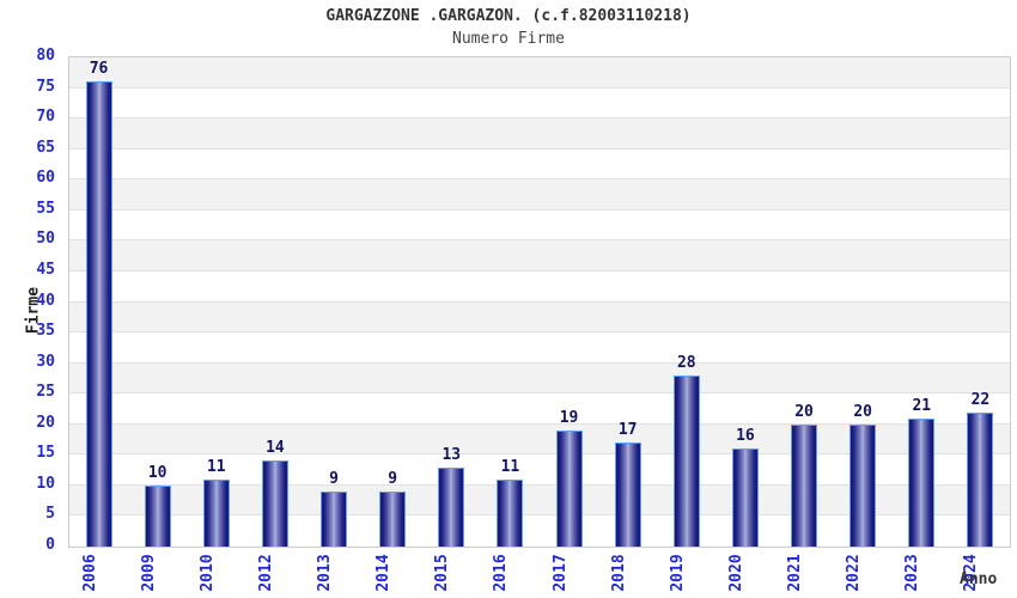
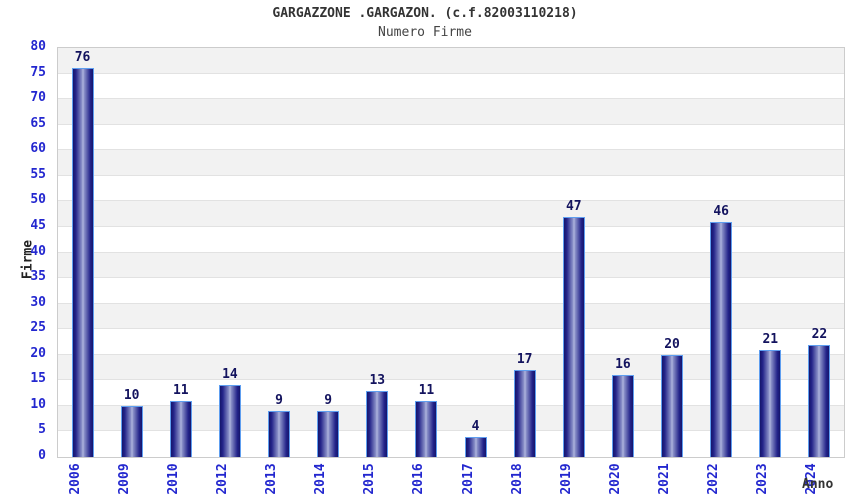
2017: 19 -> 4
2019: 28 -> 47
2022: 20 -> 46
